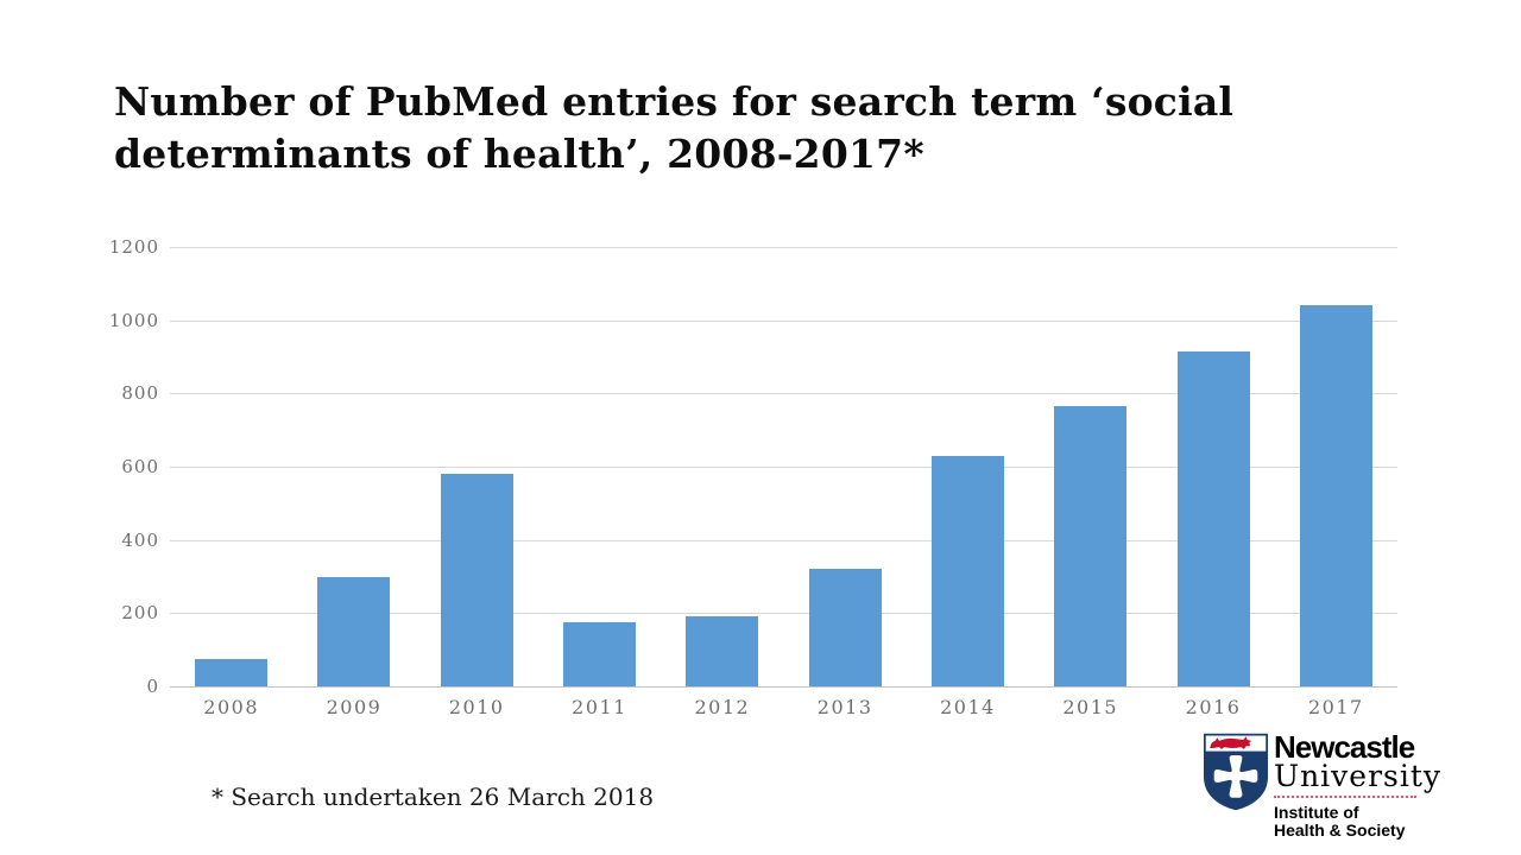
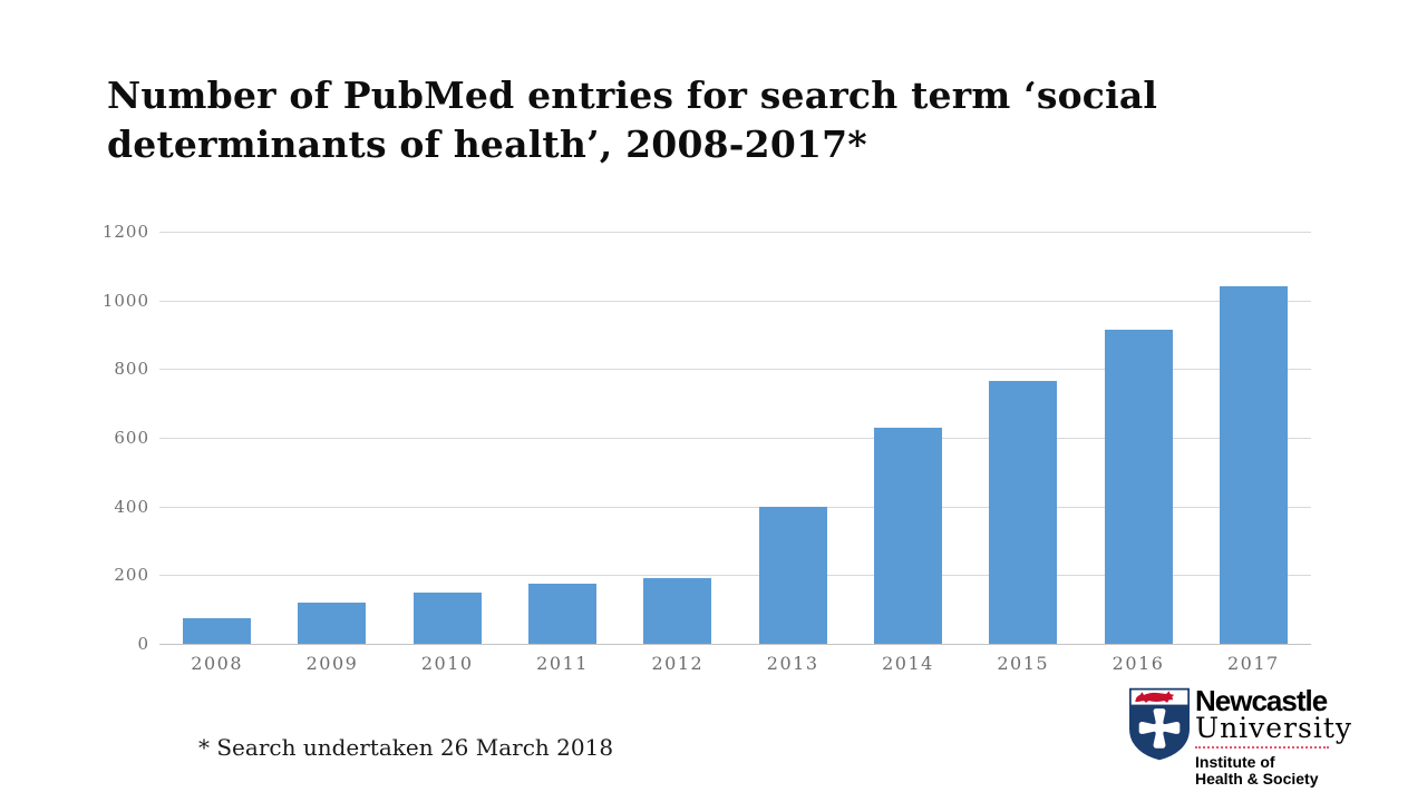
2009: 300 -> 120
2010: 580 -> 150
2013: 320 -> 400
